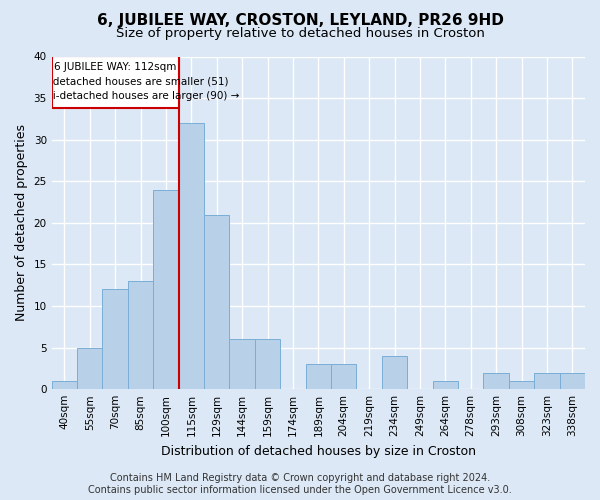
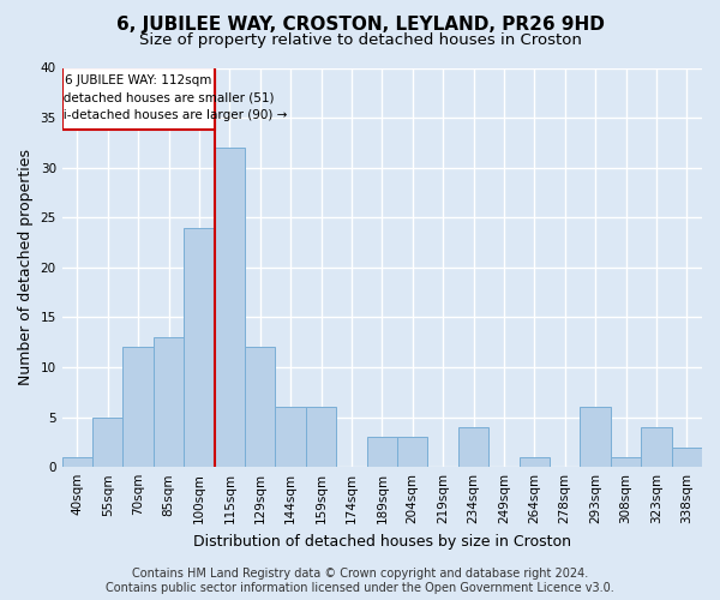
129sqm: 21 -> 12
293sqm: 2 -> 6
323sqm: 2 -> 4
